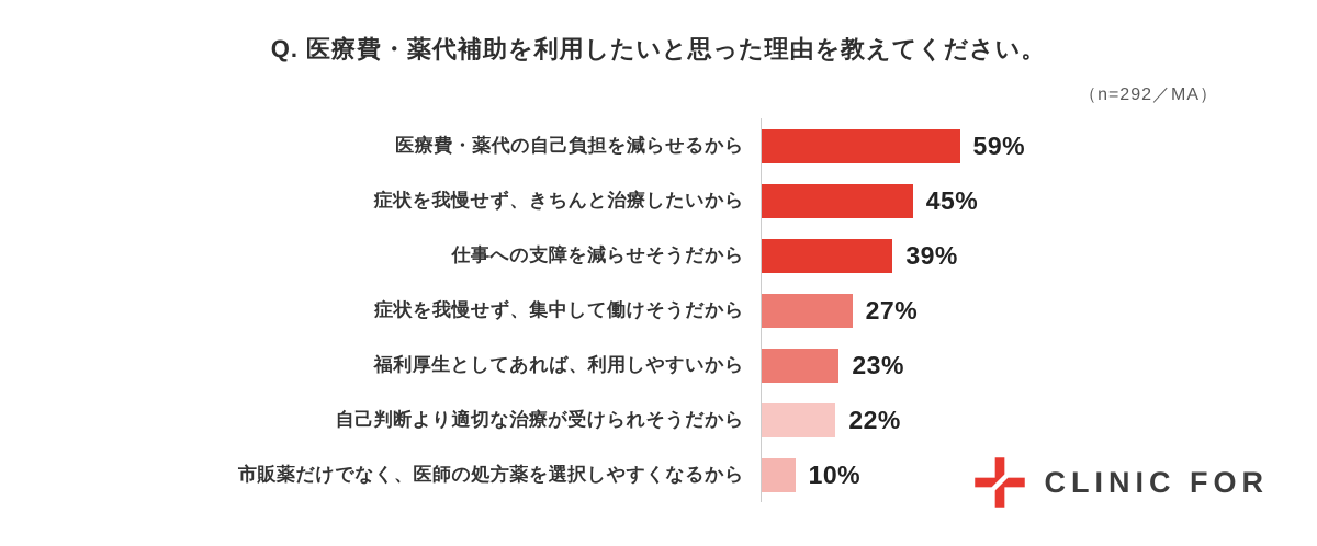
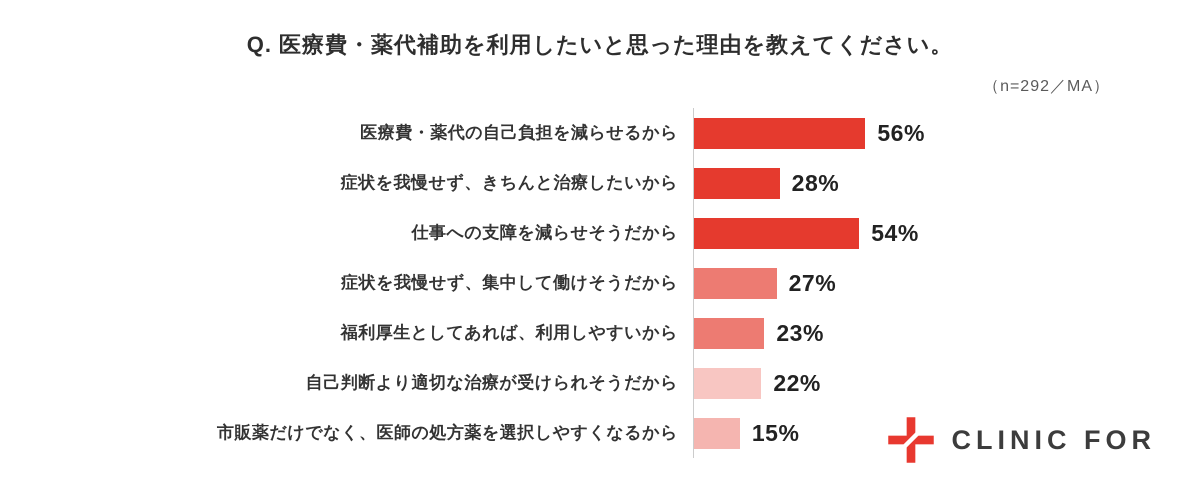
医療費・薬代の自己負担を減らせるから: 59% -> 56%
症状を我慢せず、きちんと治療したいから: 45% -> 28%
仕事への支障を減らせそうだから: 39% -> 54%
市販薬だけでなく、医師の処方薬を選択しやすくなるから: 10% -> 15%
